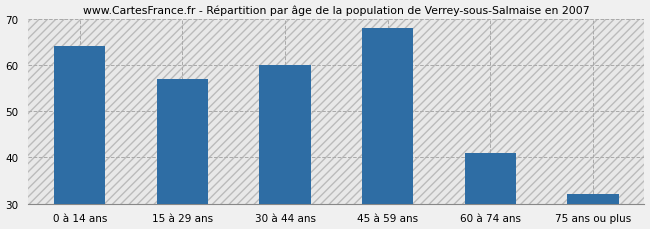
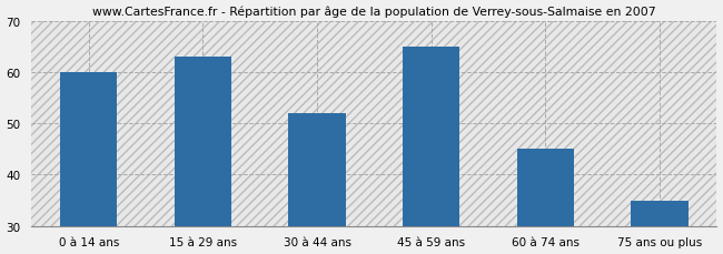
0 à 14 ans: 64 -> 60
15 à 29 ans: 57 -> 63
30 à 44 ans: 60 -> 52
45 à 59 ans: 68 -> 65
60 à 74 ans: 41 -> 45
75 ans ou plus: 32 -> 35
